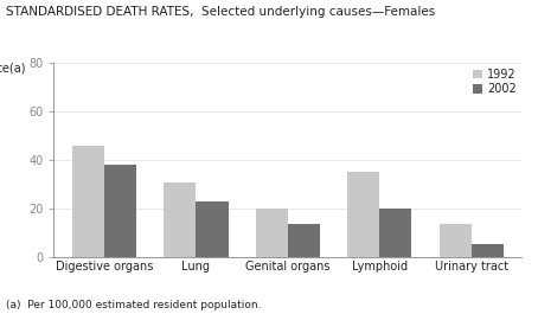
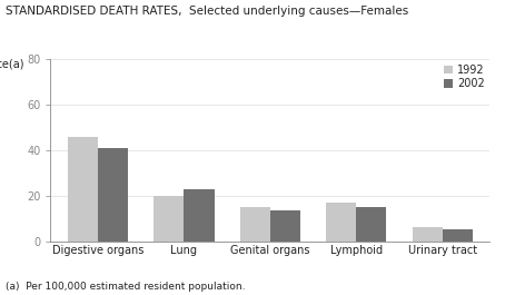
2002/Digestive organs: 38.0 -> 41.0
1992/Lung: 31.0 -> 20.0
1992/Genital organs: 20.0 -> 15.0
1992/Lymphoid: 35.0 -> 17.0
2002/Lymphoid: 20.0 -> 15.0
1992/Urinary tract: 14.0 -> 6.5
